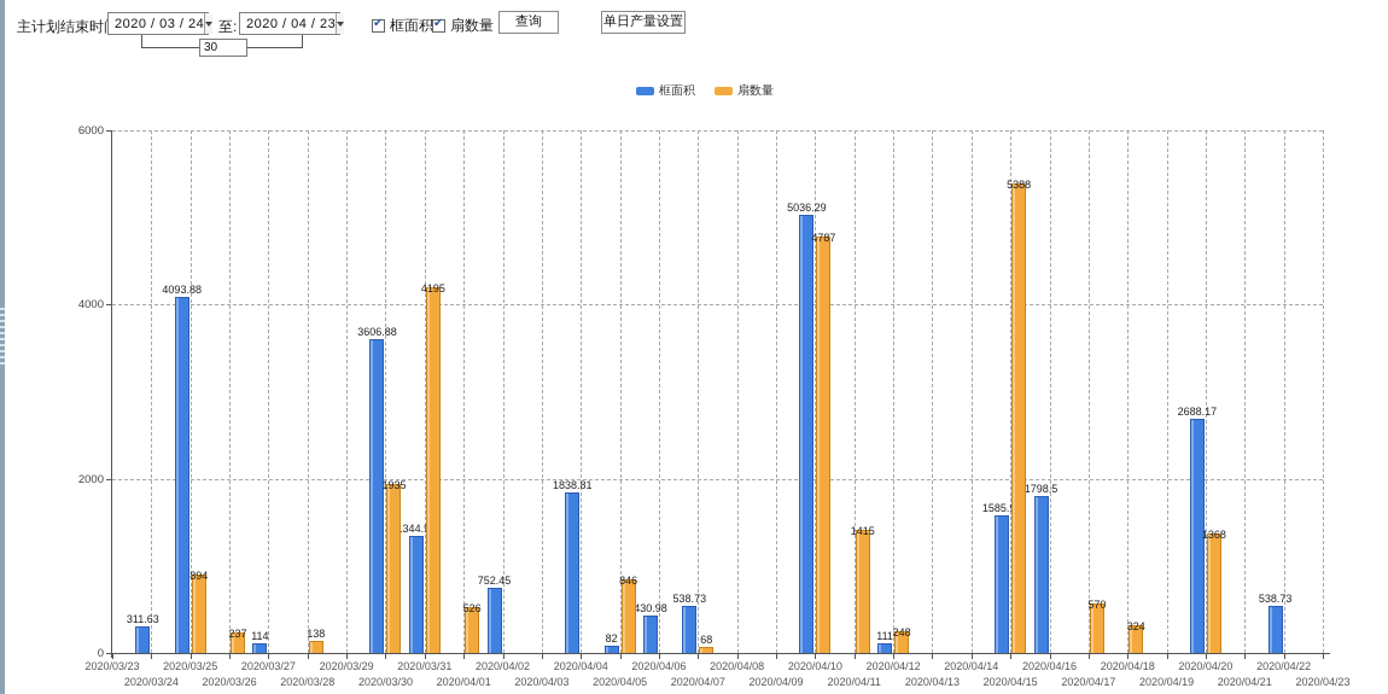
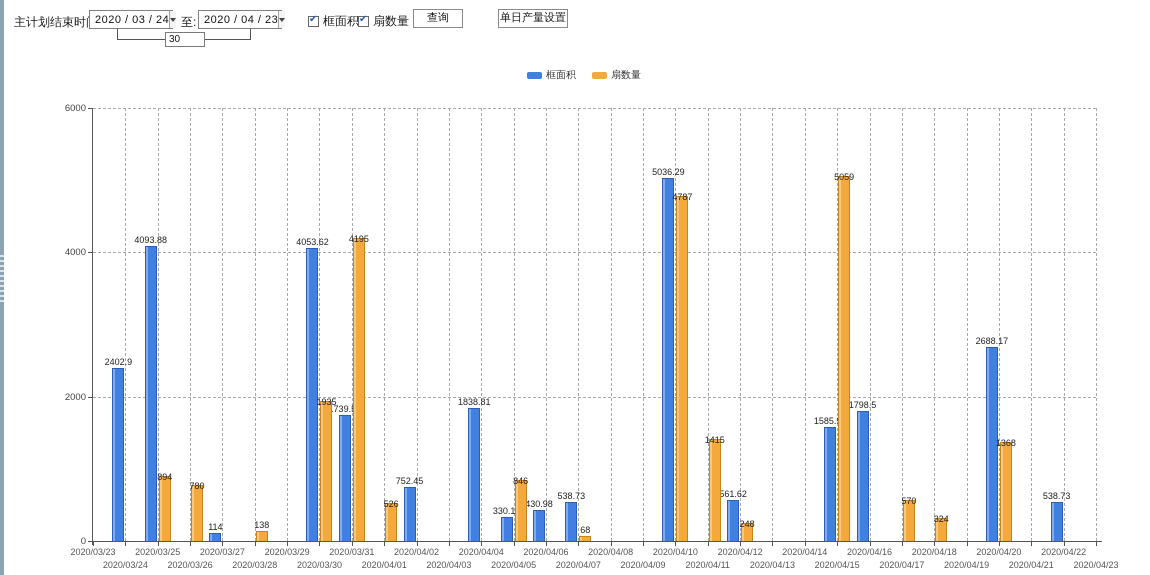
框面积/2020/03/24: 311.63 -> 2402.9
扇数量/2020/03/26: 237 -> 780
框面积/2020/03/30: 3606.88 -> 4053.62
框面积/2020/03/31: 1344.95 -> 1739.58
框面积/2020/04/05: 82 -> 330.17
框面积/2020/04/12: 111 -> 561.62
扇数量/2020/04/15: 5388 -> 5059
